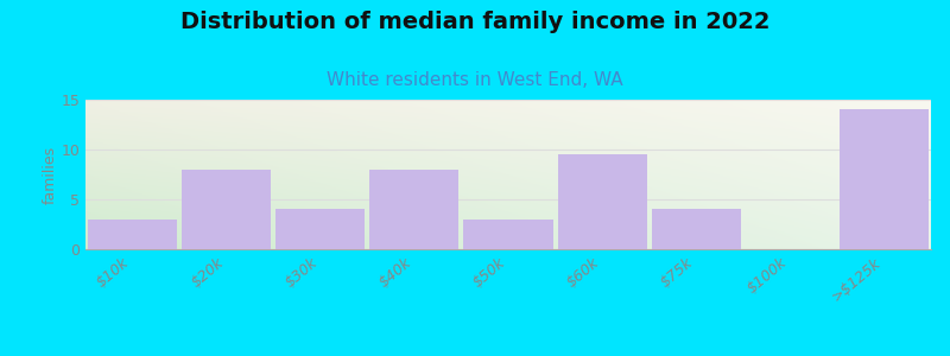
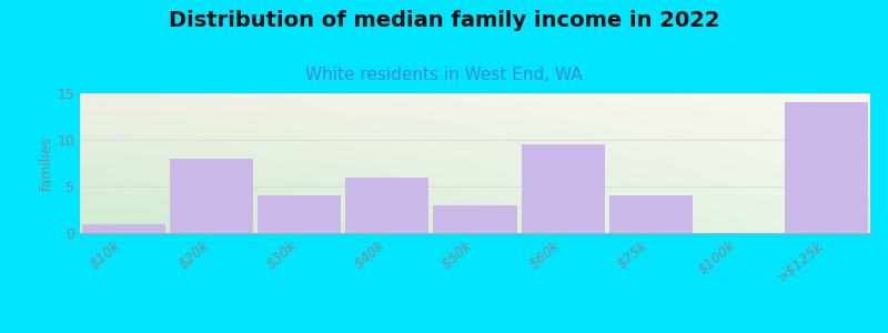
$10k: 3.0 -> 1.0
$40k: 8.0 -> 6.0
